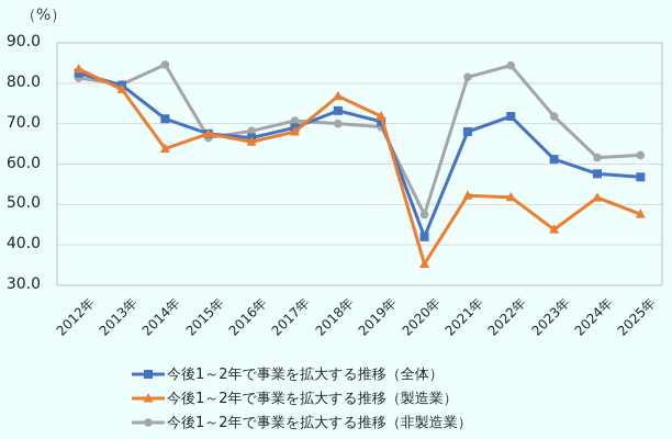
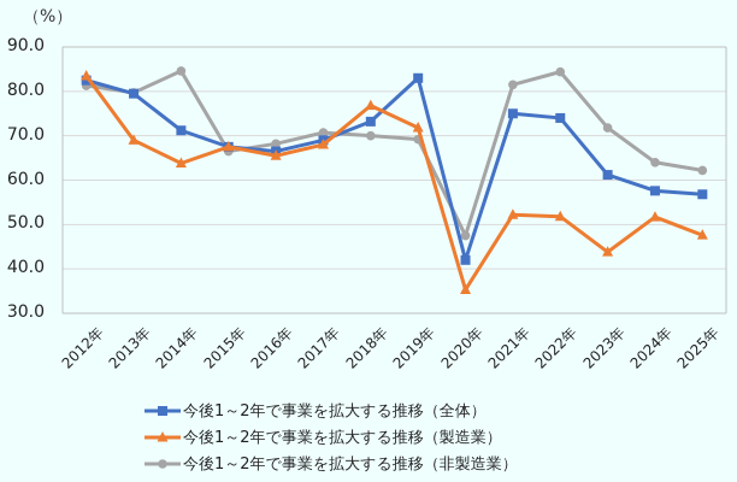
今後1～2年で事業を拡大する推移（製造業）/2013年: 78 -> 69
今後1～2年で事業を拡大する推移（全体）/2019年: 70 -> 83
今後1～2年で事業を拡大する推移（全体）/2021年: 68 -> 75
今後1～2年で事業を拡大する推移（全体）/2022年: 72 -> 74
今後1～2年で事業を拡大する推移（非製造業）/2024年: 62 -> 64
